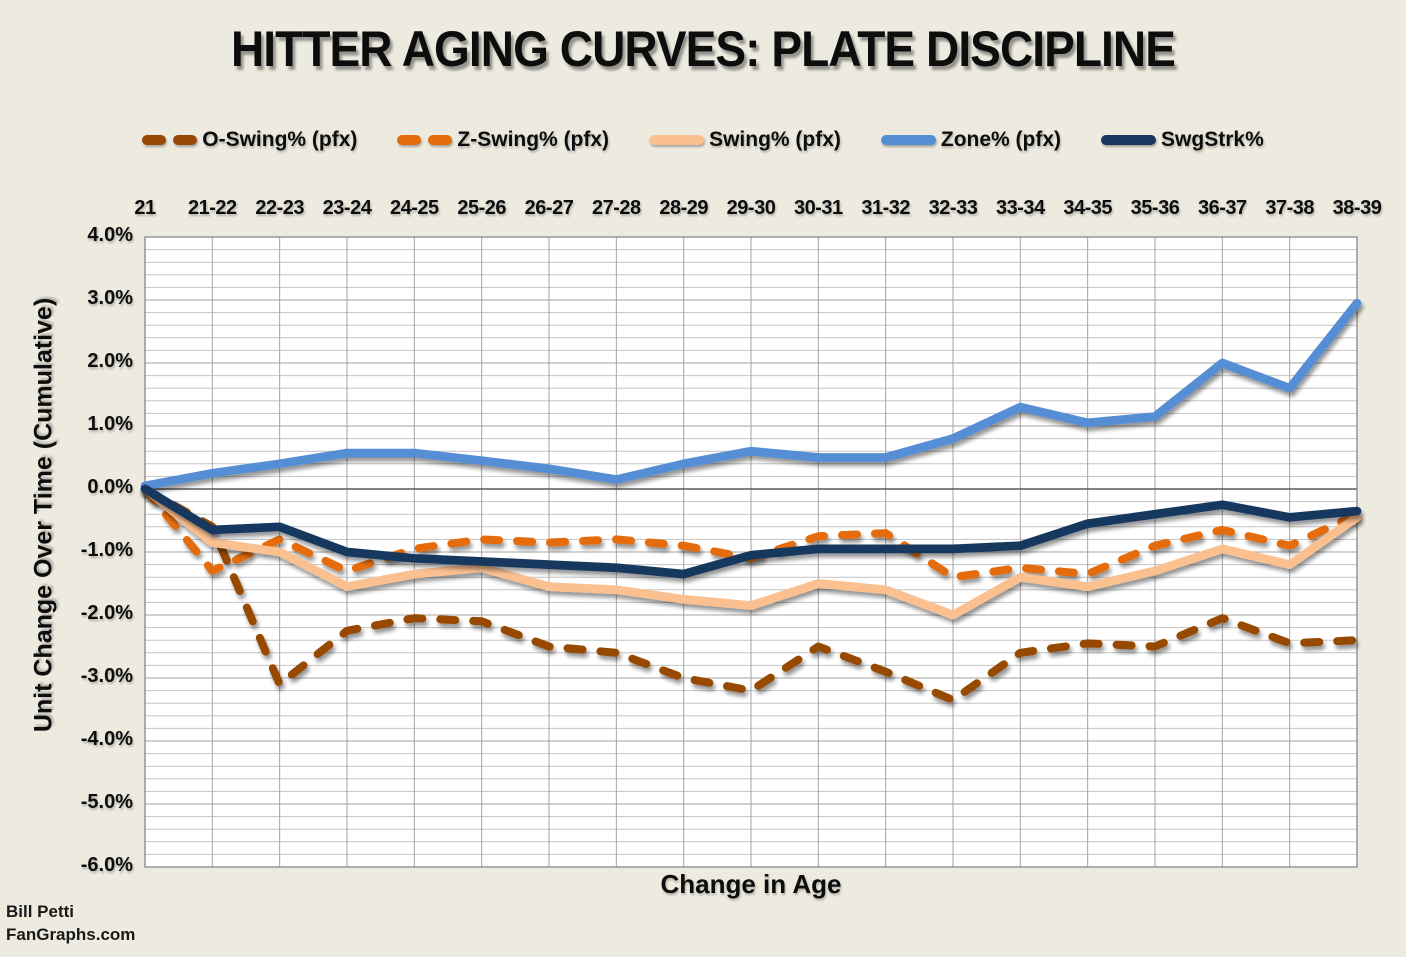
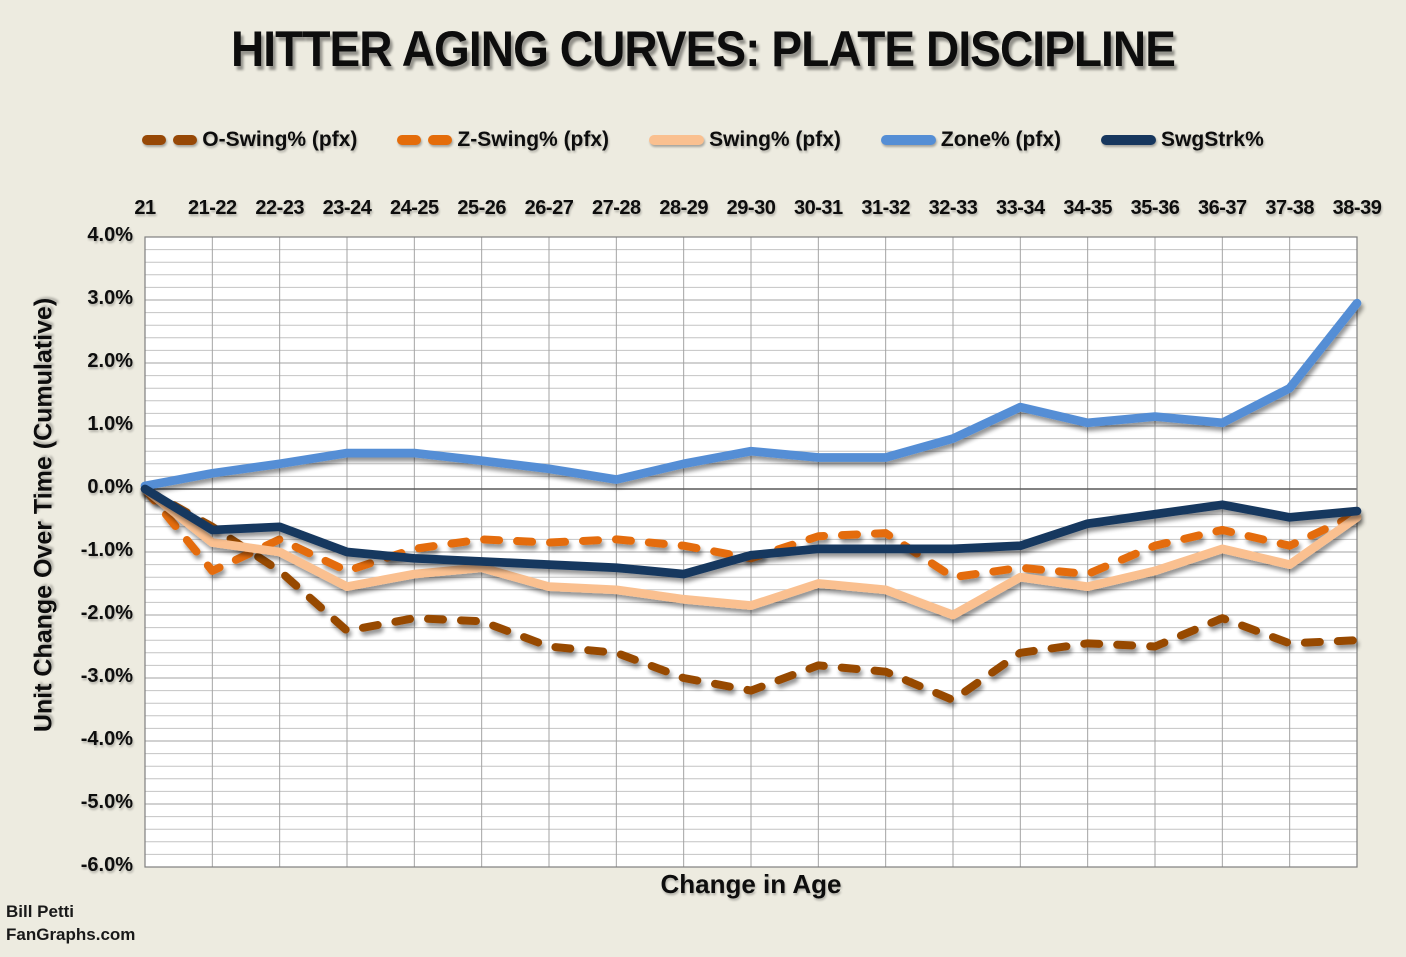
O-Swing% (pfx)/22-23: -3.1% -> -1.3%
O-Swing% (pfx)/30-31: -2.5% -> -2.8%
Zone% (pfx)/36-37: 2.0% -> 1.1%
